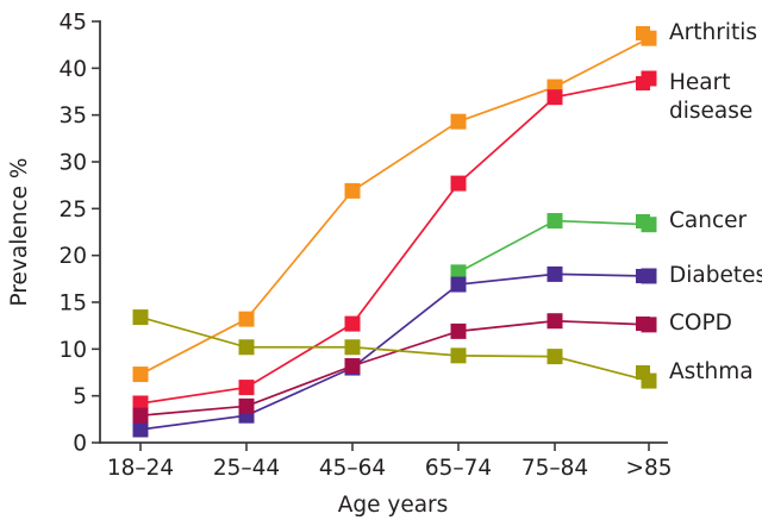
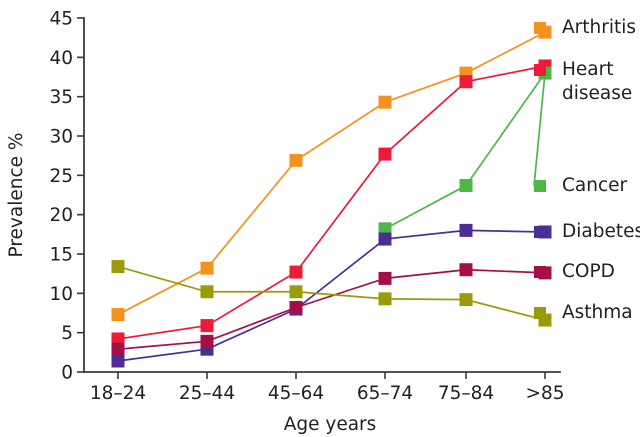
Cancer/>85: 23 -> 38
